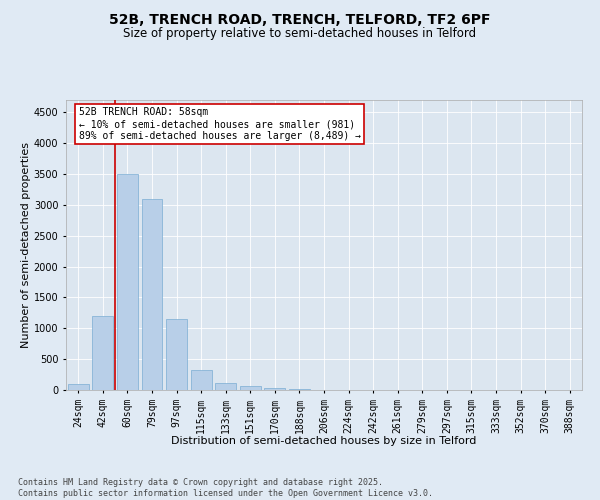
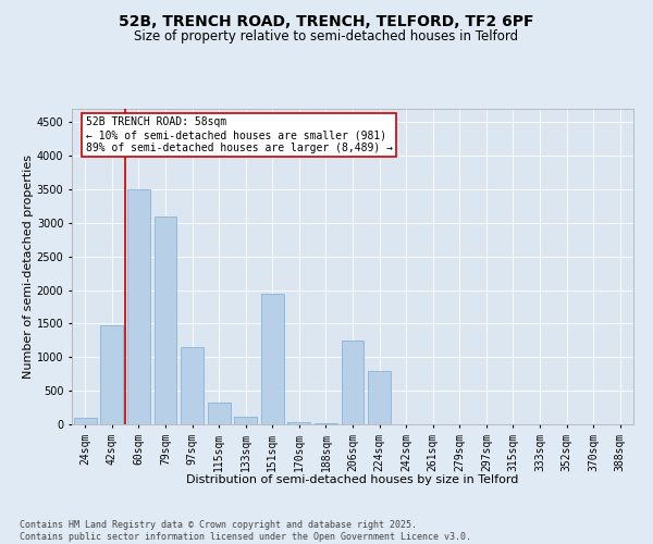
42sqm: 1200 -> 1480
151sqm: 60 -> 1940
206sqm: 0 -> 1240
224sqm: 0 -> 800
